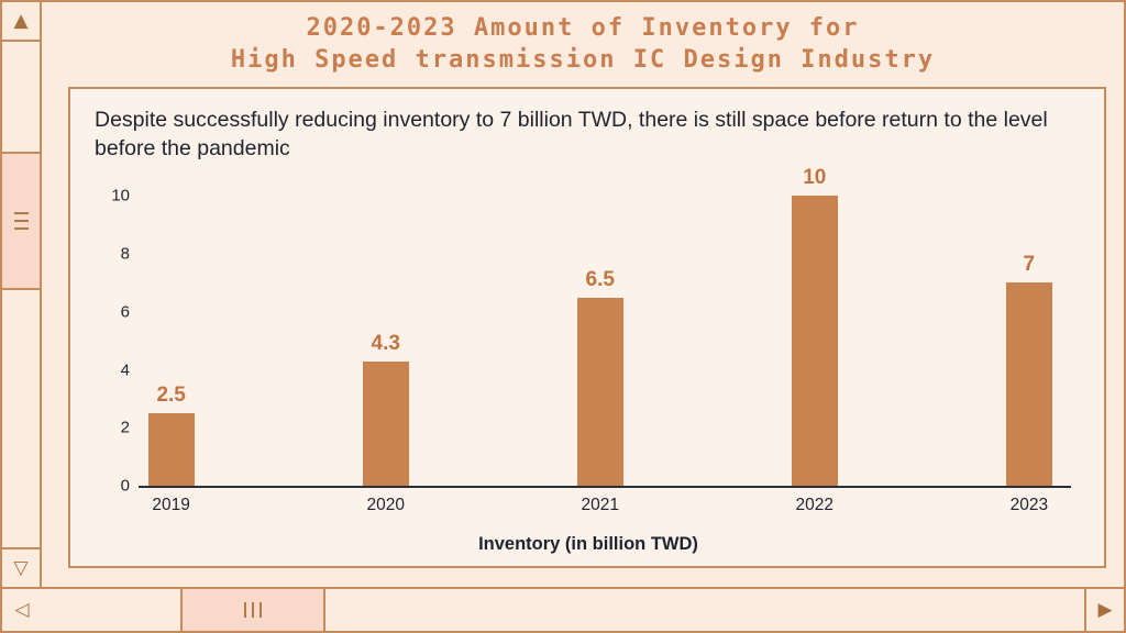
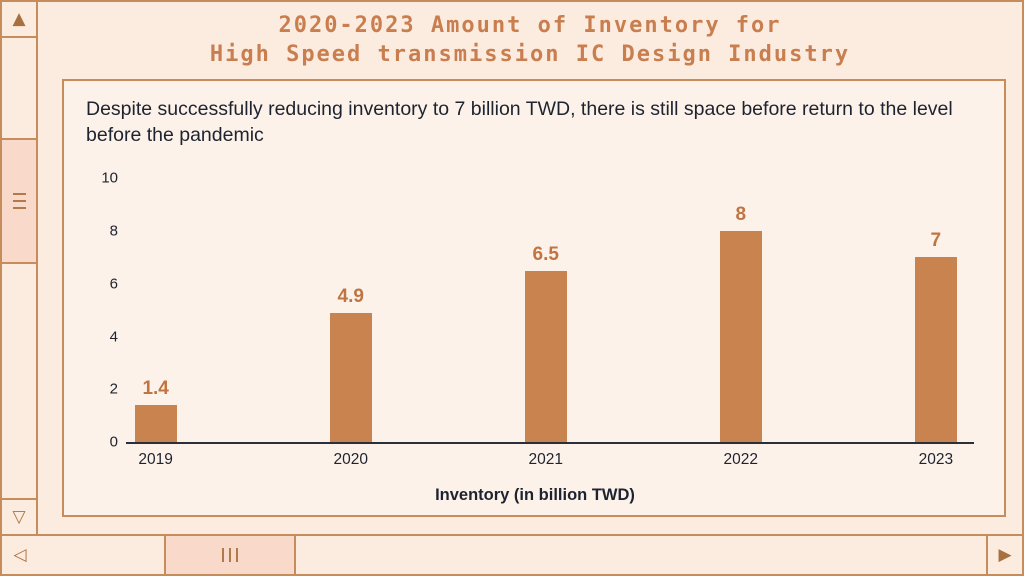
2019: 2.5 -> 1.4
2020: 4.3 -> 4.9
2022: 10 -> 8
